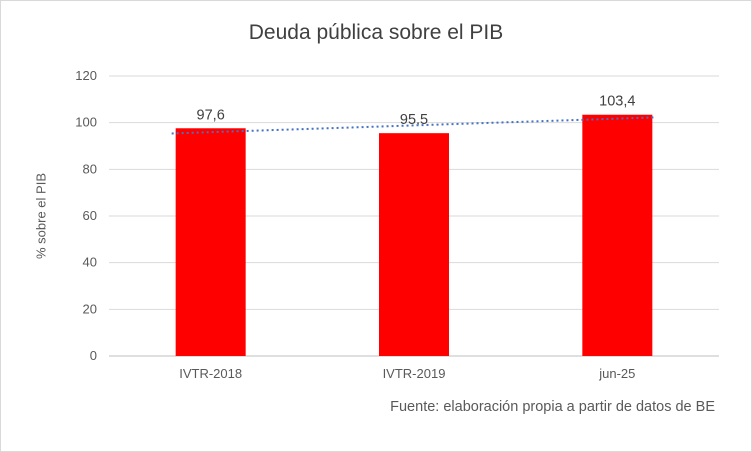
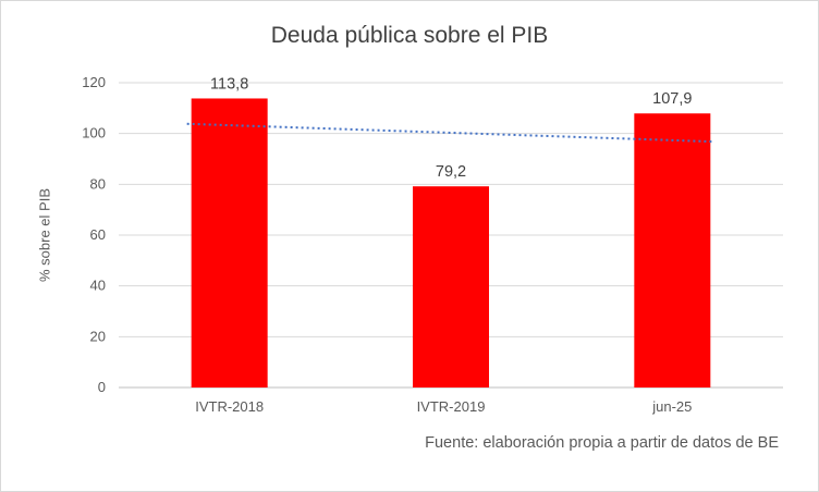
IVTR-2018: 97,6 -> 113,8
IVTR-2019: 95,5 -> 79,2
jun-25: 103,4 -> 107,9
